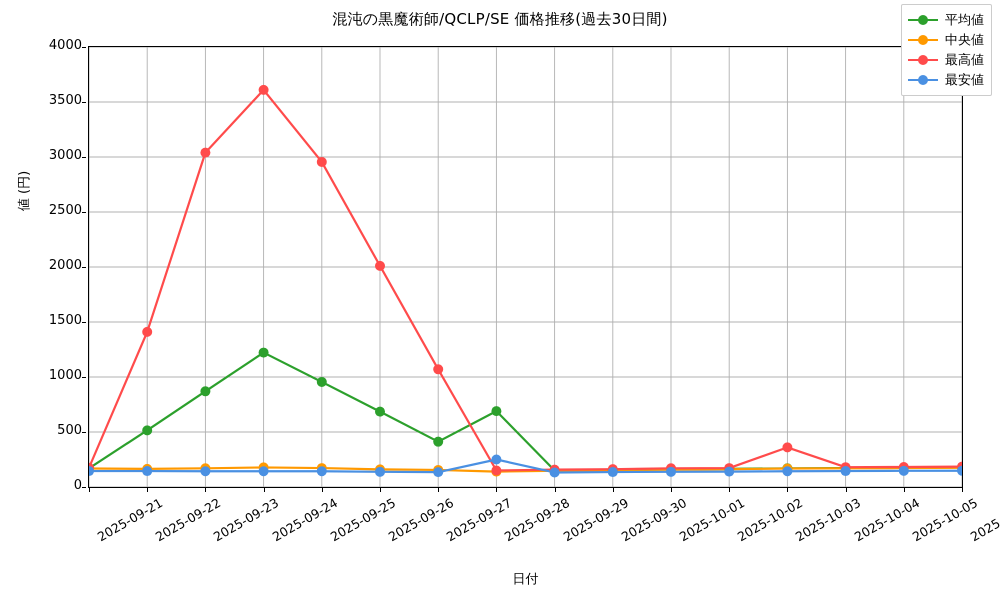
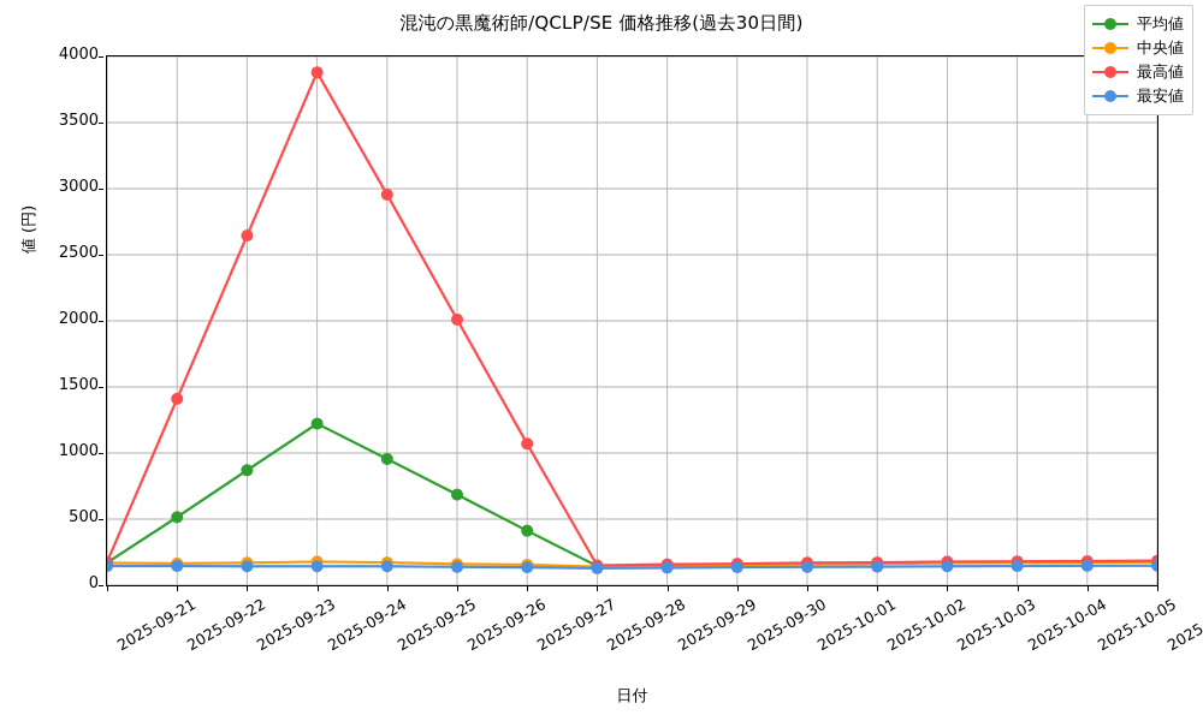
最高値/2025-09-23: 3040 -> 2640
最高値/2025-09-24: 3610 -> 3880
平均値/2025-09-28: 690 -> 140
最安値/2025-09-28: 250 -> 130
最高値/2025-10-03: 360 -> 180
